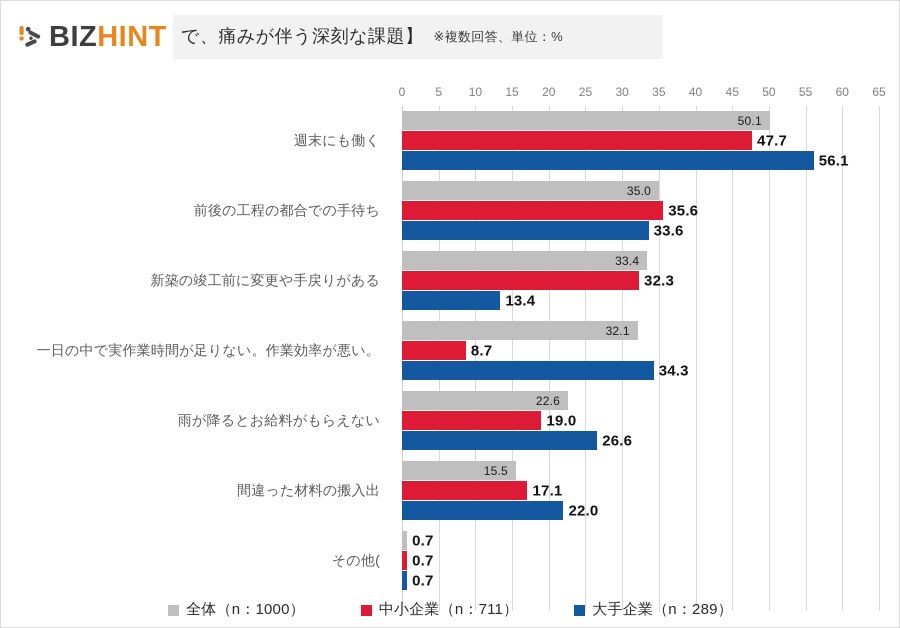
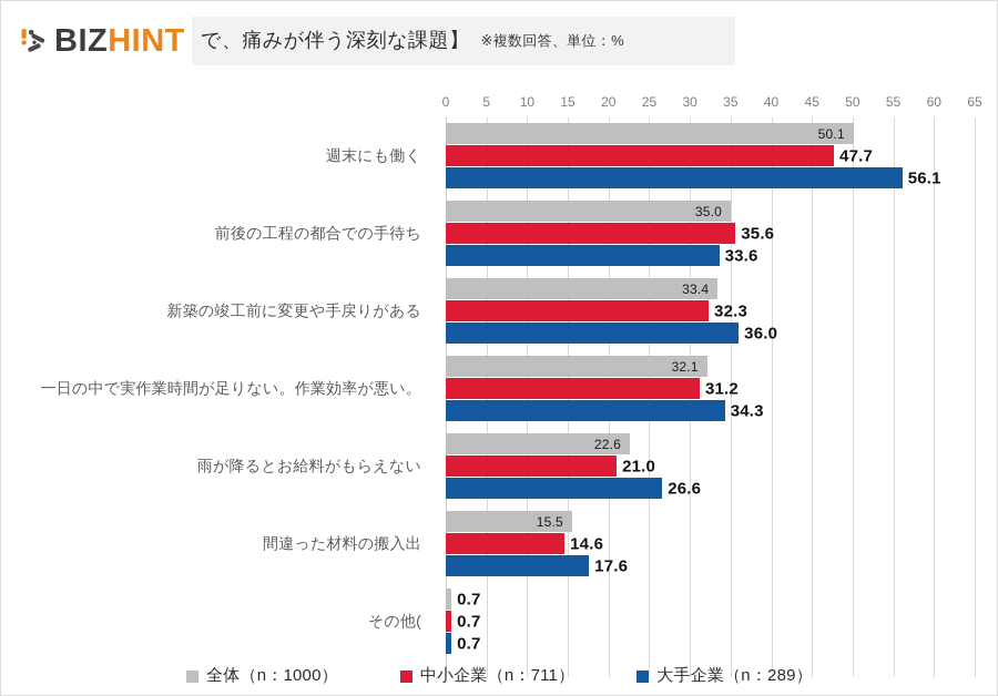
大手企業（n：289）/新築の竣工前に変更や手戻りがある: 13.4 -> 36.0
中小企業（n：711）/一日の中で実作業時間が足りない。作業効率が悪い。: 8.7 -> 31.2
中小企業（n：711）/雨が降るとお給料がもらえない: 19.0 -> 21.0
中小企業（n：711）/間違った材料の搬入出: 17.1 -> 14.6
大手企業（n：289）/間違った材料の搬入出: 22.0 -> 17.6
